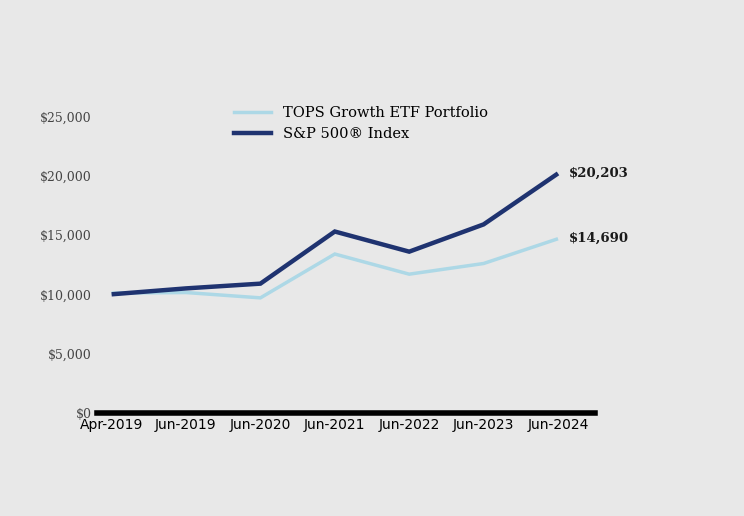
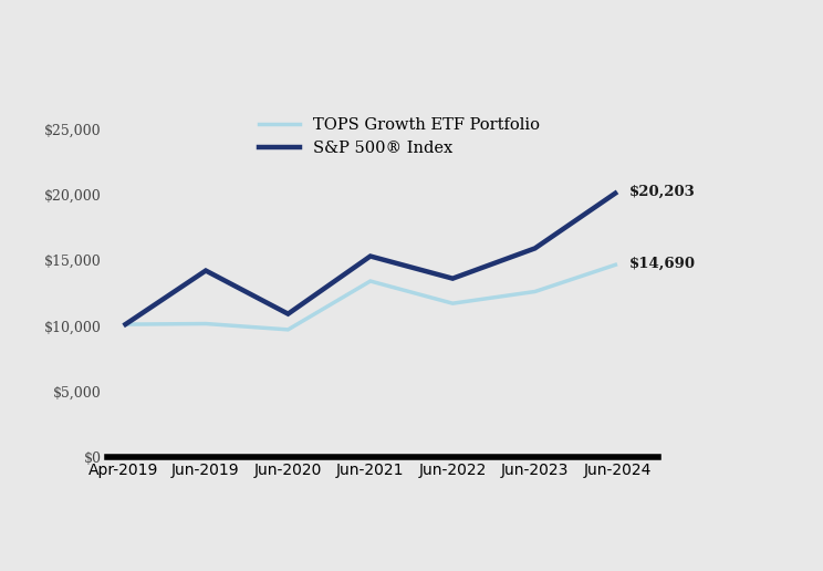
S&P 500® Index/Jun-2019: $10,500 -> $14,200
